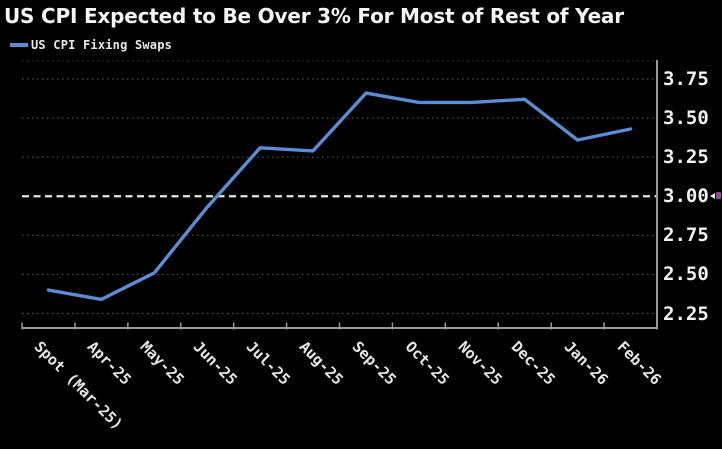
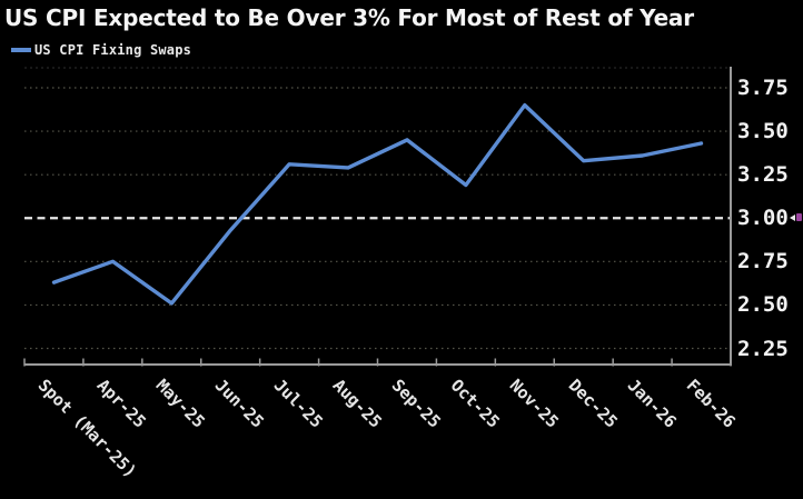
Spot (Mar-25): 2.40 -> 2.63
Apr-25: 2.34 -> 2.75
Sep-25: 3.66 -> 3.45
Oct-25: 3.60 -> 3.19
Nov-25: 3.60 -> 3.65
Dec-25: 3.62 -> 3.33
